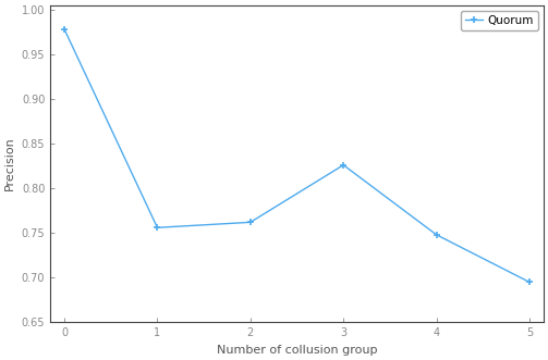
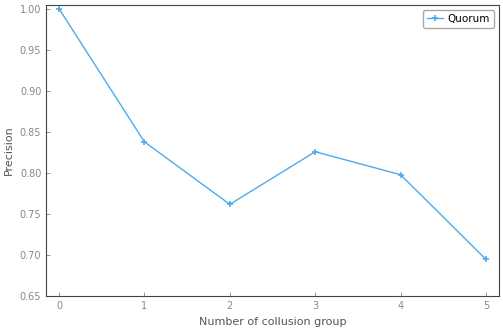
0: 0.978 -> 1.000
1: 0.756 -> 0.838
4: 0.748 -> 0.798
